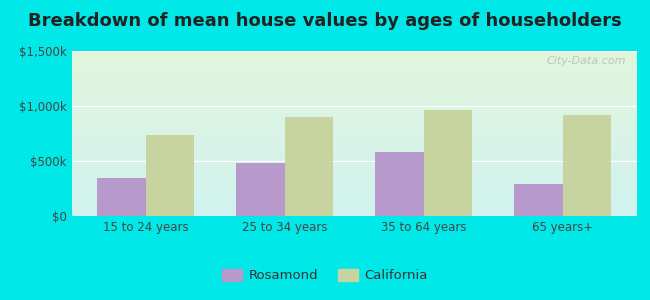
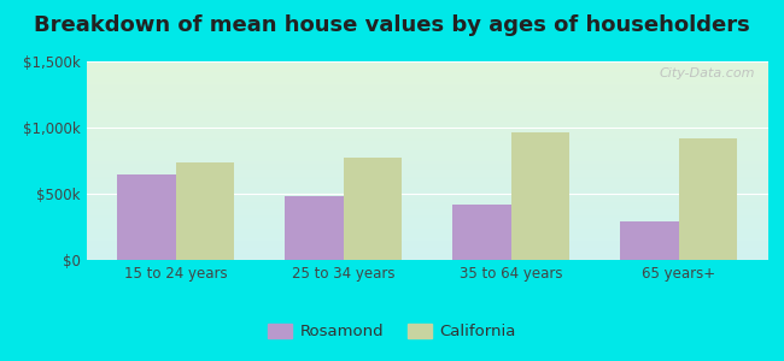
Rosamond/15 to 24 years: $350k -> $650k
California/25 to 34 years: $900k -> $780k
Rosamond/35 to 64 years: $580k -> $420k
